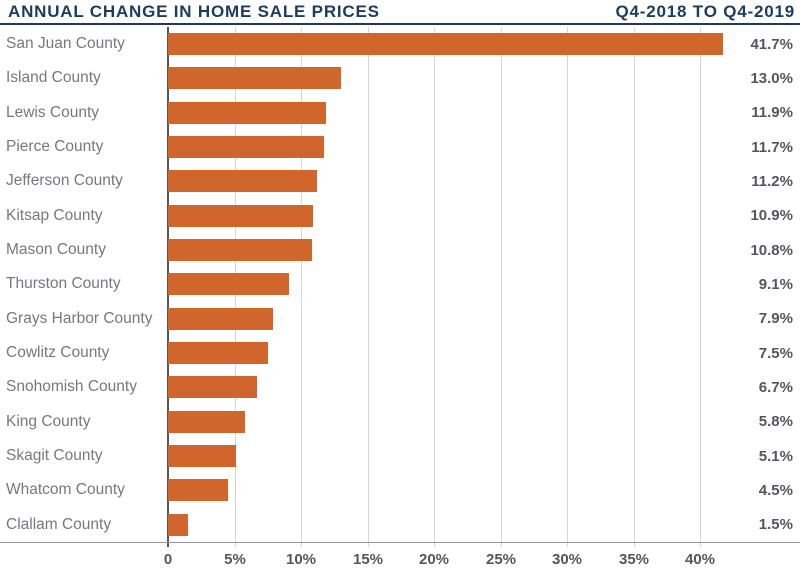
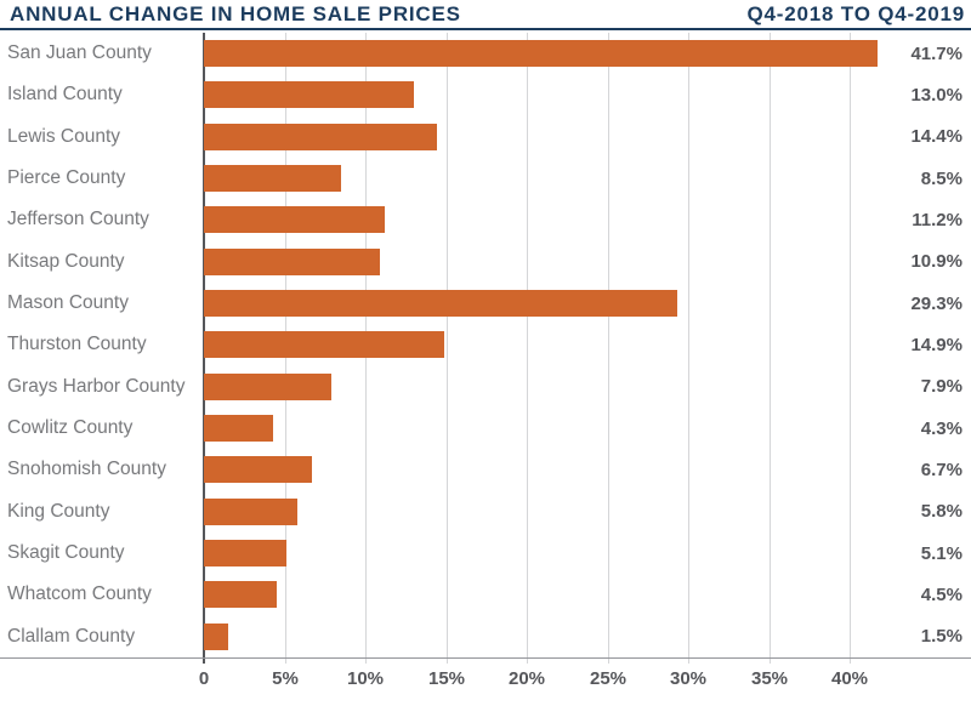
Lewis County: 11.9% -> 14.4%
Pierce County: 11.7% -> 8.5%
Mason County: 10.8% -> 29.3%
Thurston County: 9.1% -> 14.9%
Cowlitz County: 7.5% -> 4.3%
